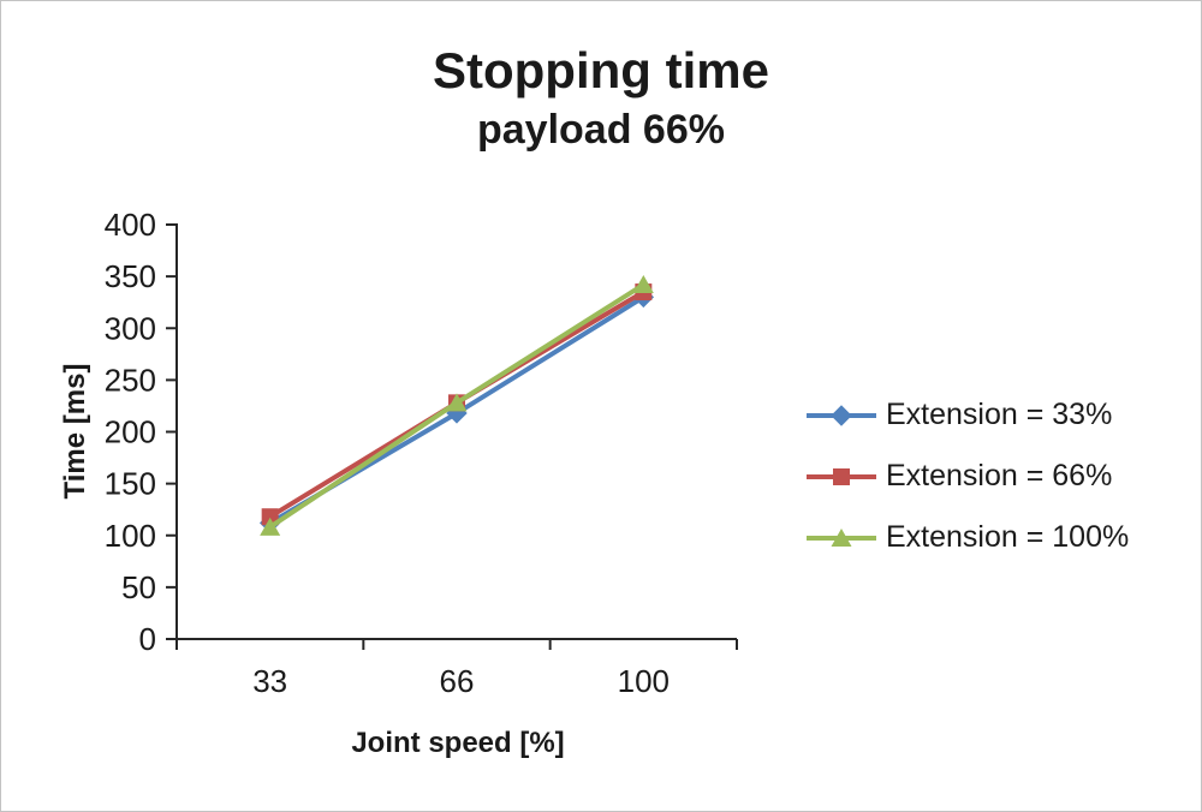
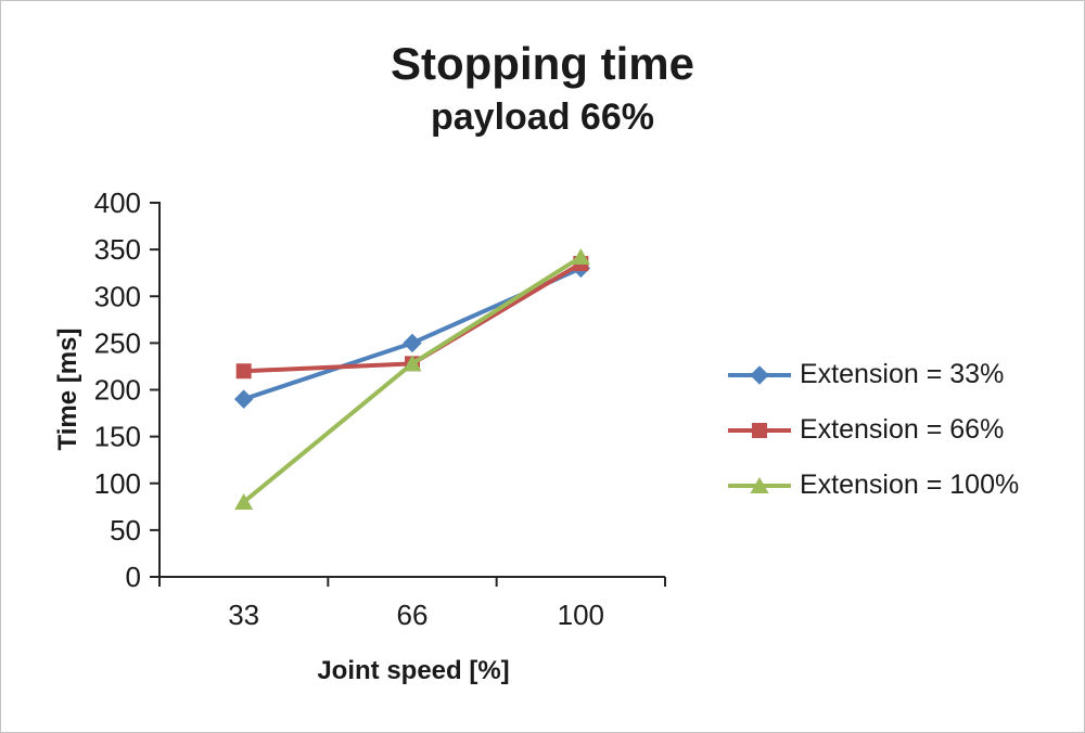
Extension = 33%/33: 110 -> 190
Extension = 66%/33: 120 -> 220
Extension = 100%/33: 110 -> 80
Extension = 33%/66: 220 -> 250
